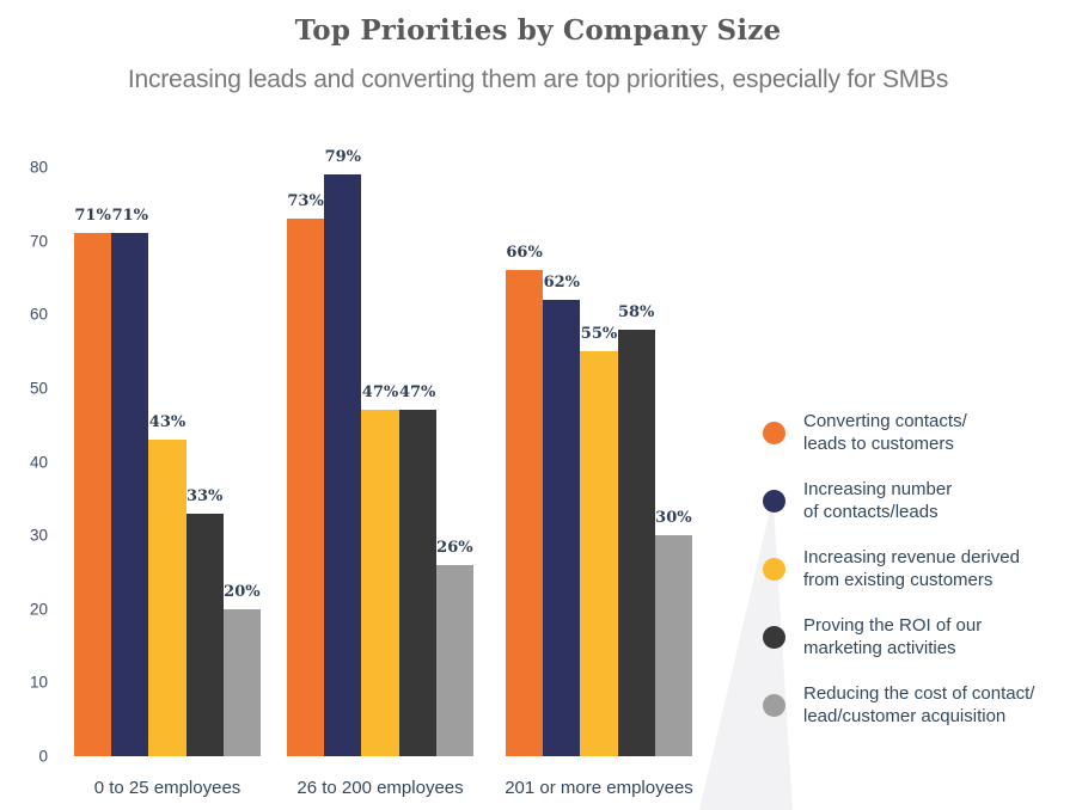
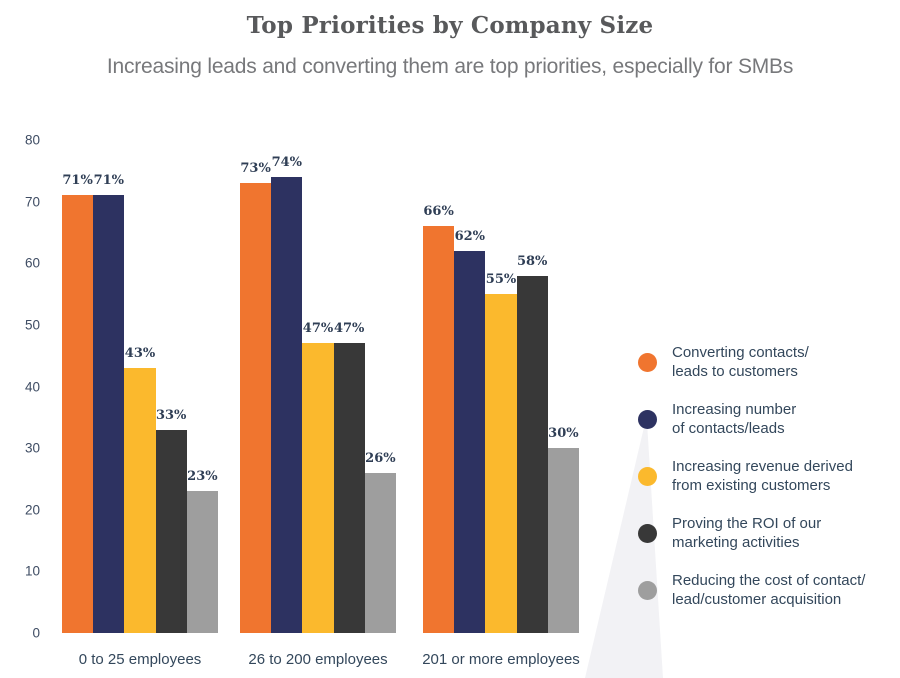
Reducing the cost of contact/ lead/customer acquisition/0 to 25 employees: 20% -> 23%
Increasing number of contacts/leads/26 to 200 employees: 79% -> 74%
